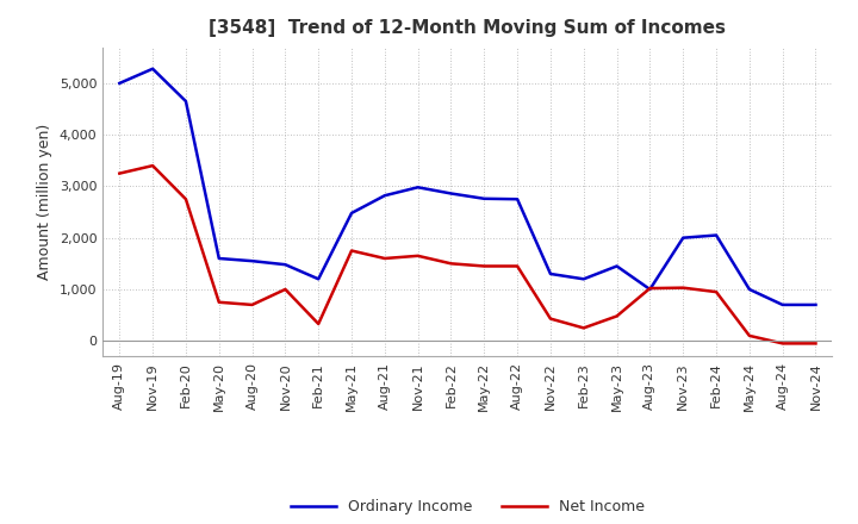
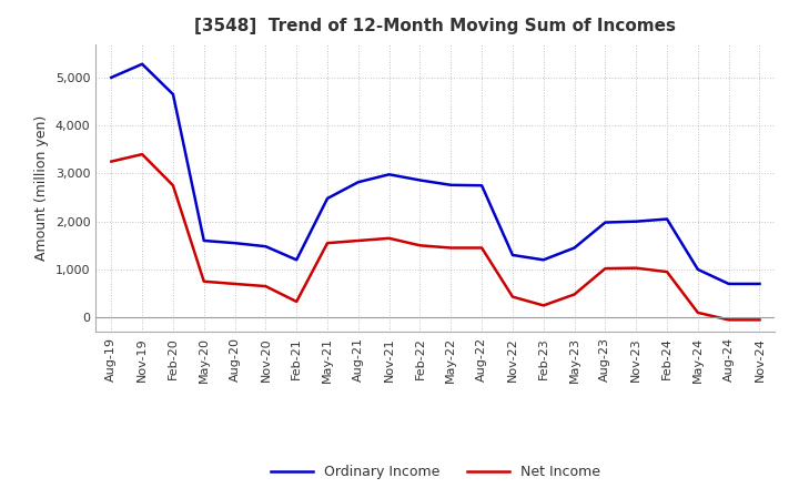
Net Income/Nov-20: 1,000 -> 650
Net Income/May-21: 1,750 -> 1,550
Ordinary Income/Aug-23: 1,000 -> 1,980
